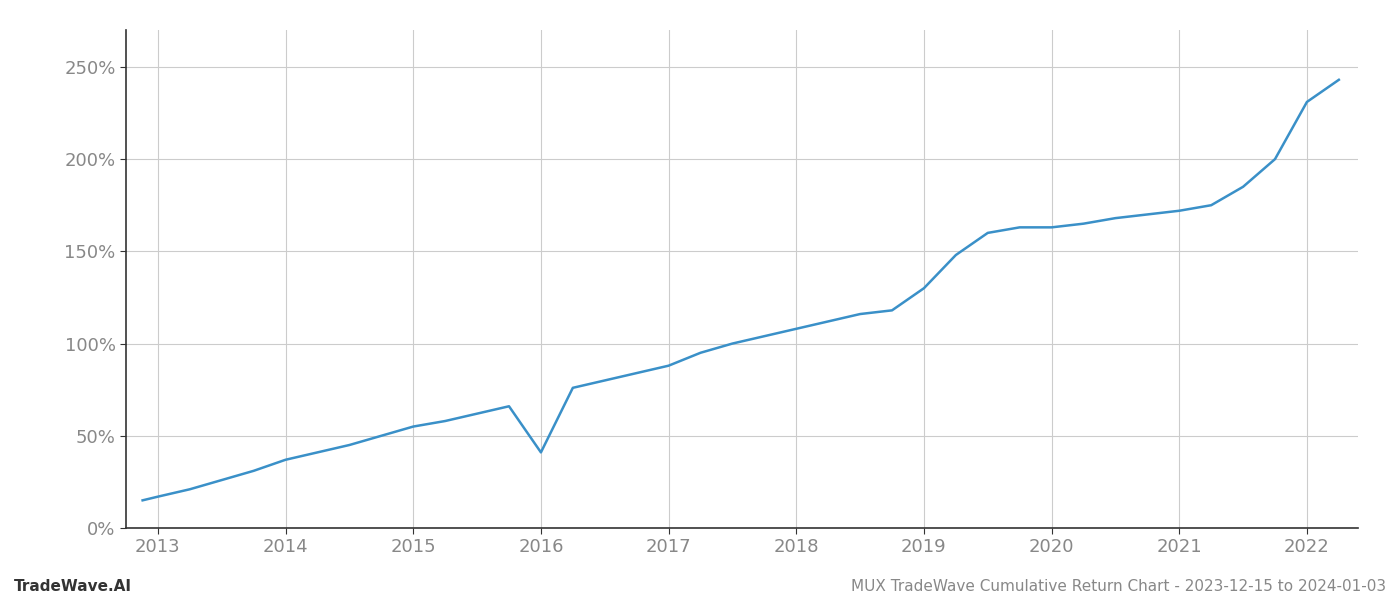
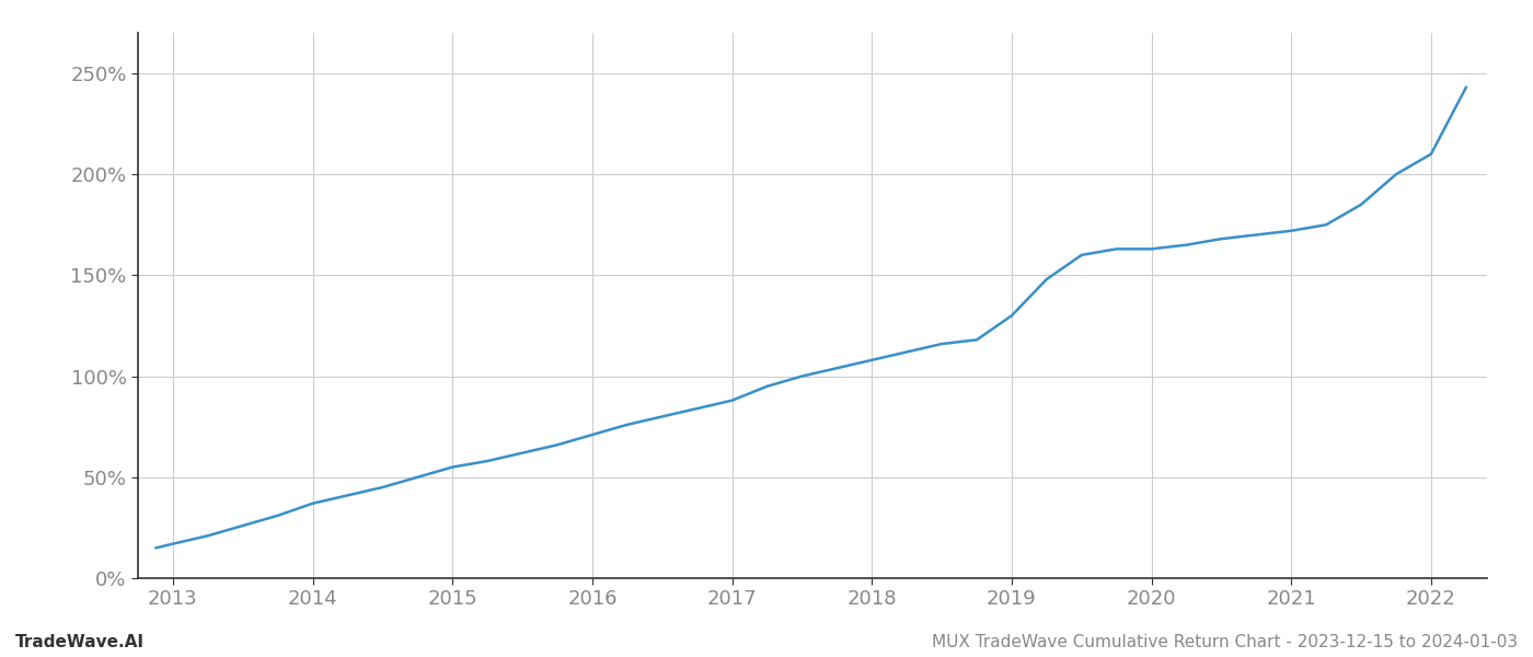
2016: 41% -> 71%
2022: 231% -> 210%
